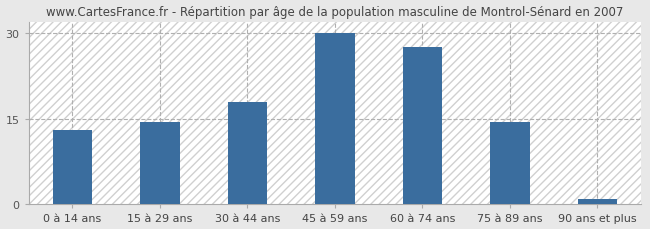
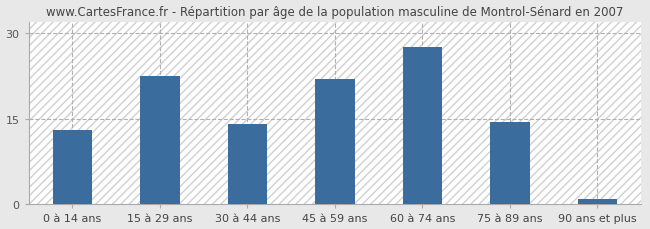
15 à 29 ans: 14.5 -> 22.4
30 à 44 ans: 18.0 -> 14.0
45 à 59 ans: 30.0 -> 22.0
